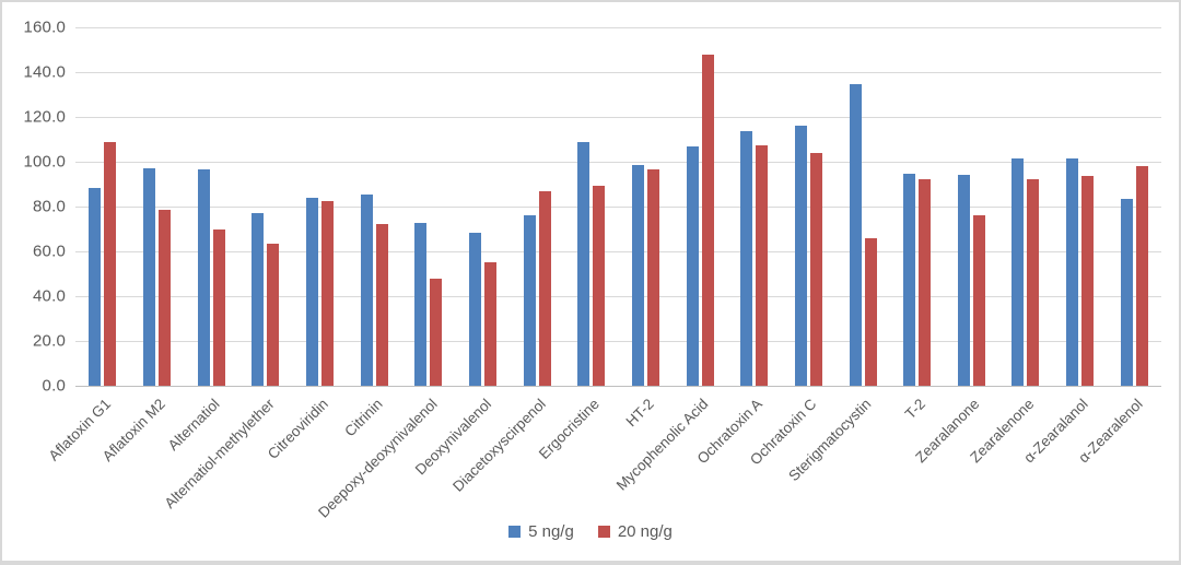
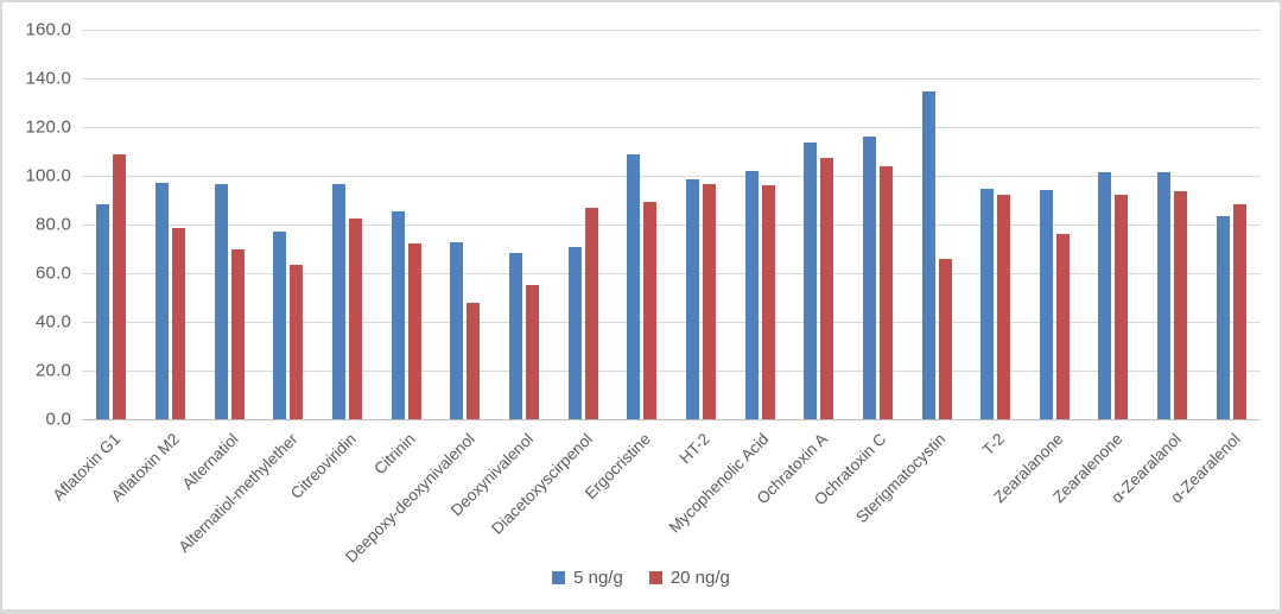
5 ng/g/Citreoviridin: 84 -> 96
5 ng/g/Diacetoxyscirpenol: 76 -> 70
5 ng/g/Mycophenolic Acid: 107 -> 102
20 ng/g/Mycophenolic Acid: 148 -> 96
20 ng/g/α-Zearalenol: 98 -> 88
